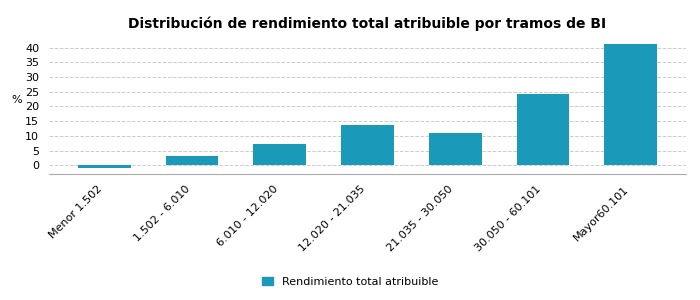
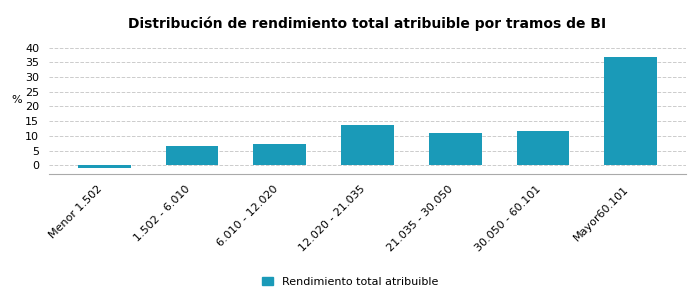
1.502 - 6.010: 3.2 -> 6.5
30.050 - 60.101: 24.1 -> 11.5
Mayor60.101: 41.3 -> 37.0
